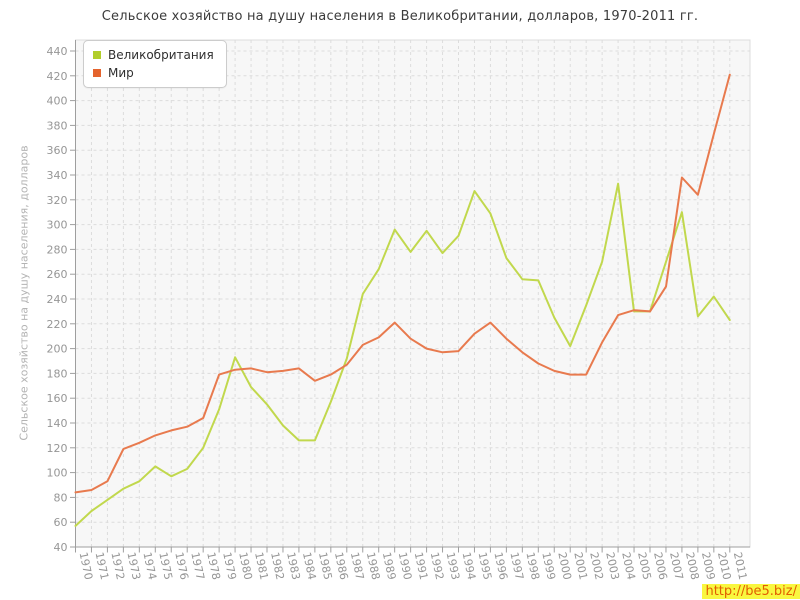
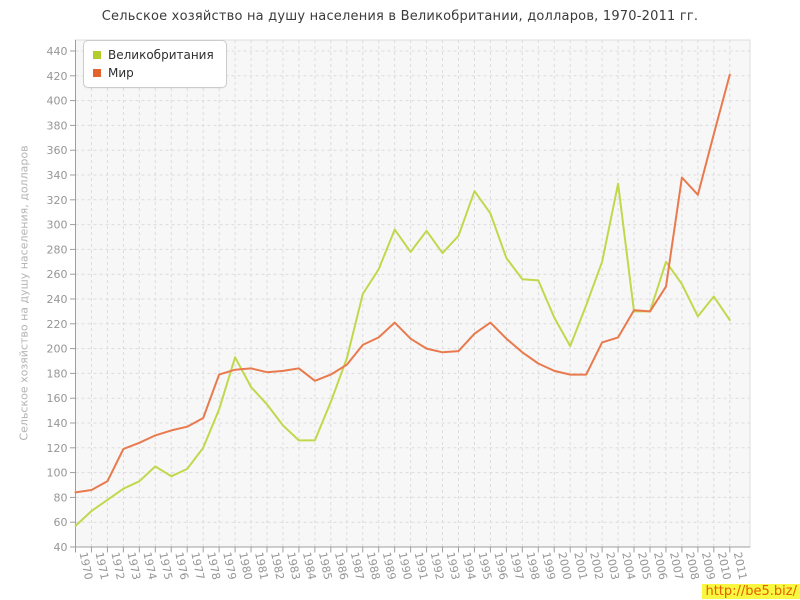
Мир/2004: 227 -> 209
Великобритания/2008: 310 -> 252
